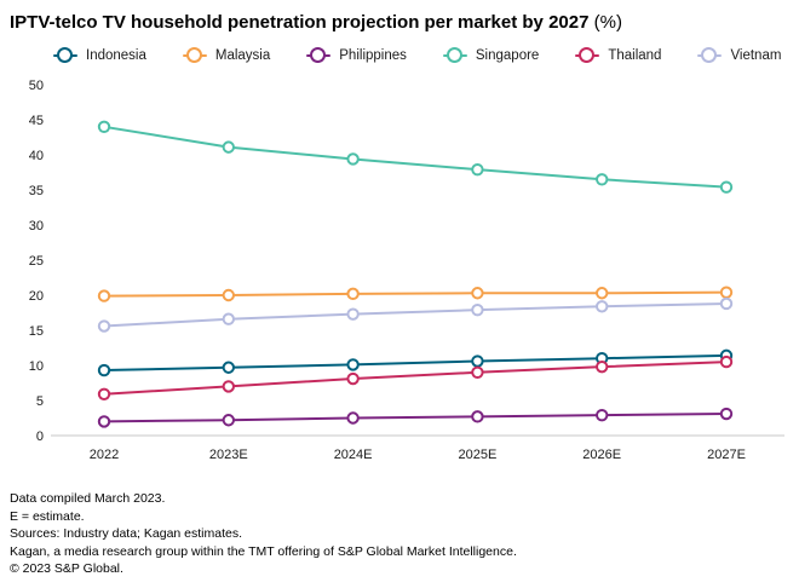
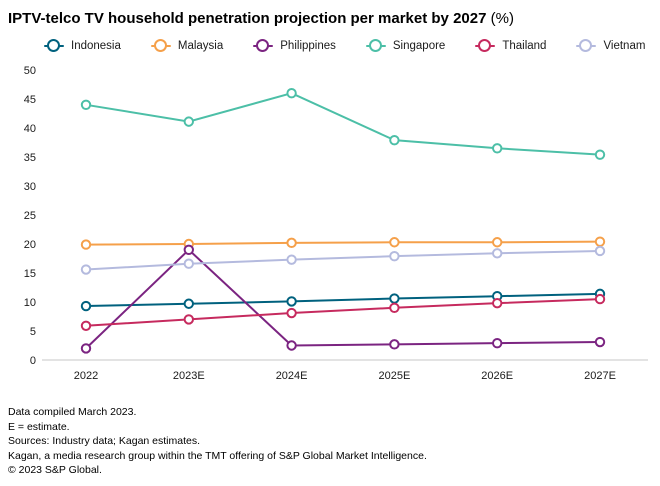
Philippines/2023E: 2 -> 19
Singapore/2024E: 39 -> 46
